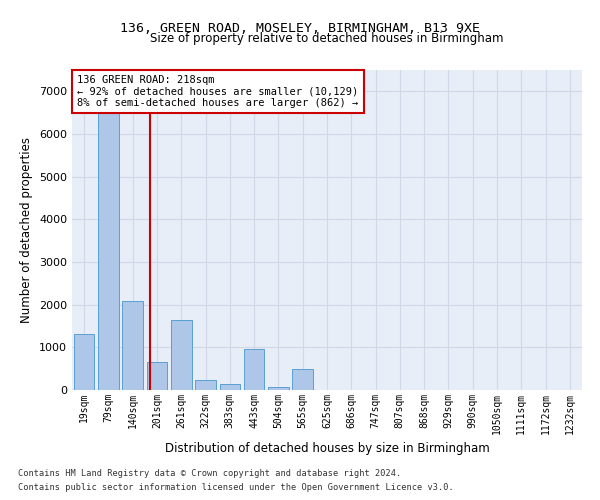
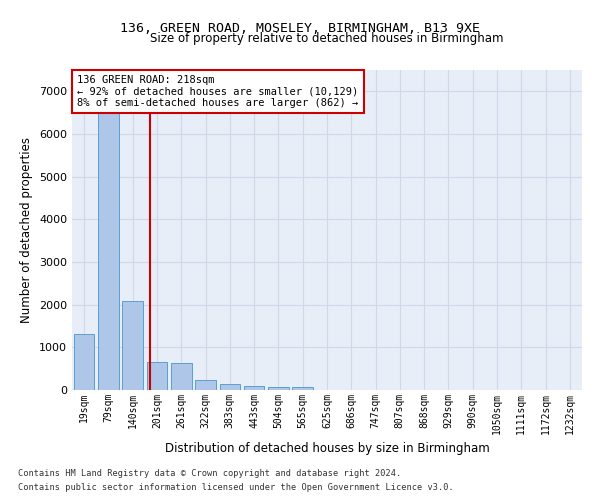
261sqm: 1650 -> 630
443sqm: 950 -> 100
565sqm: 500 -> 60
